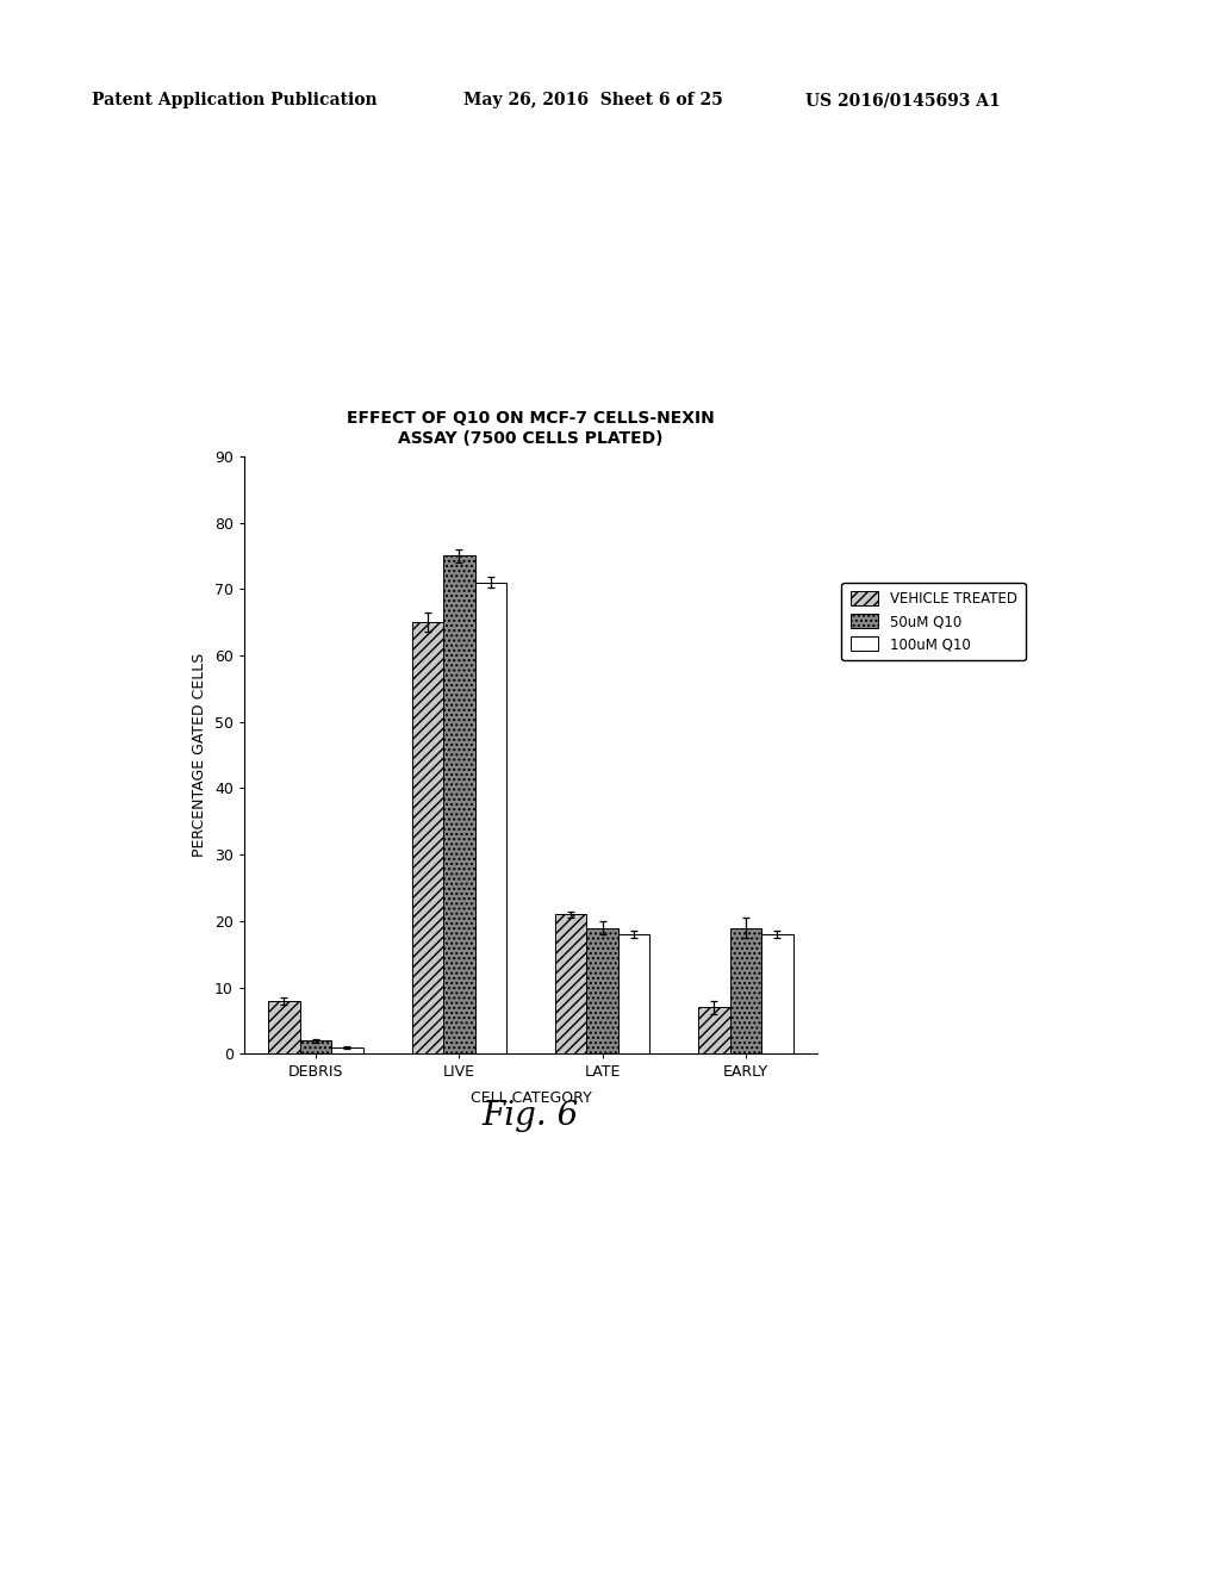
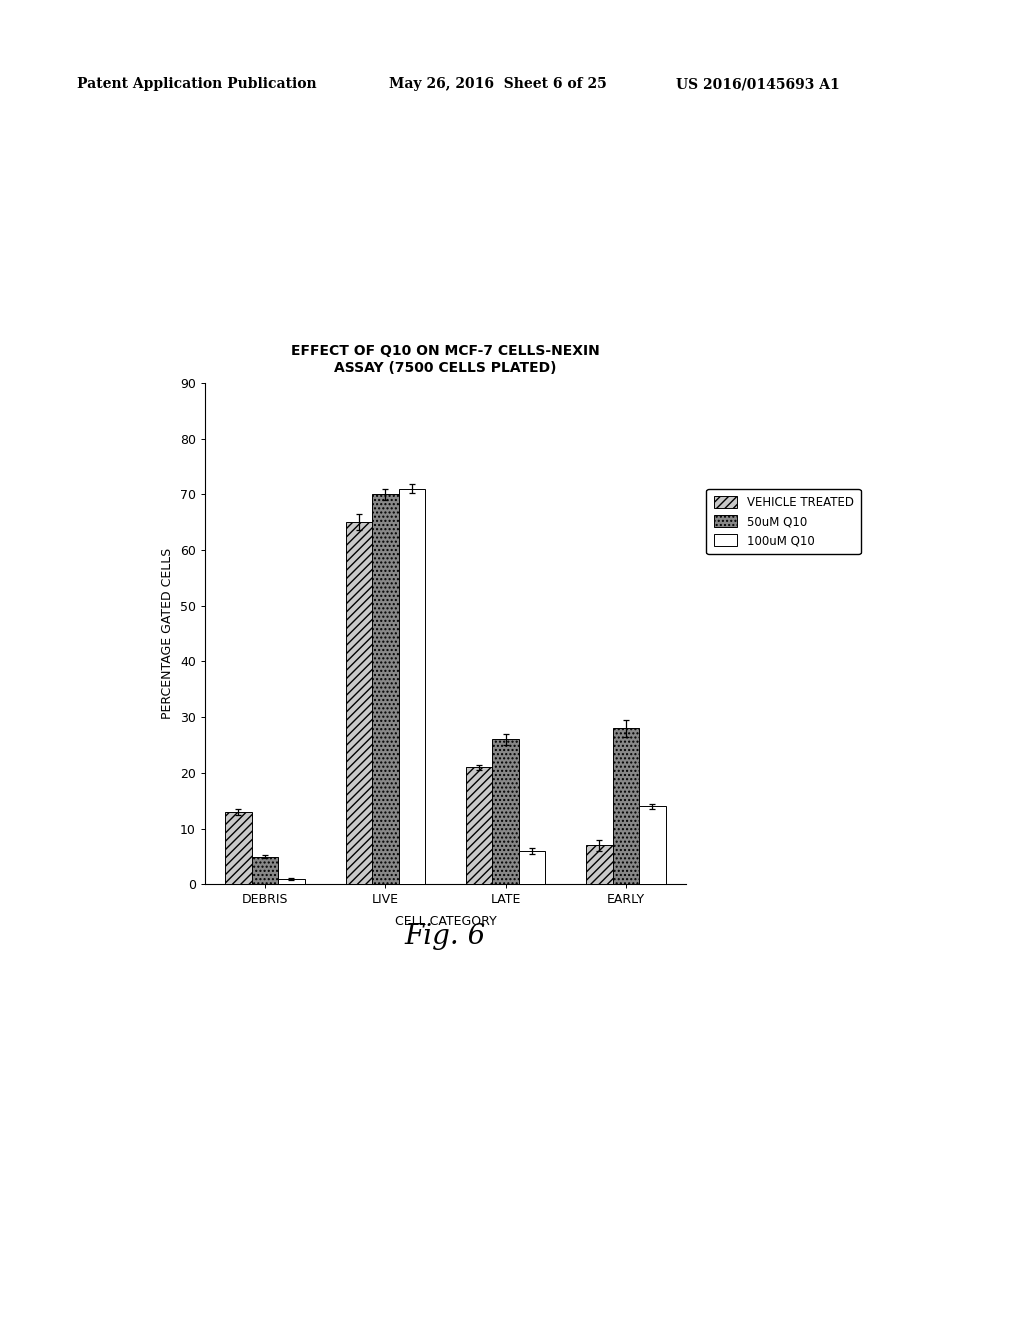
VEHICLE TREATED/DEBRIS: 8 -> 13
50uM Q10/DEBRIS: 2 -> 5
50uM Q10/LIVE: 75 -> 70
50uM Q10/LATE: 19 -> 26
100uM Q10/LATE: 18 -> 6
50uM Q10/EARLY: 19 -> 28
100uM Q10/EARLY: 18 -> 14
